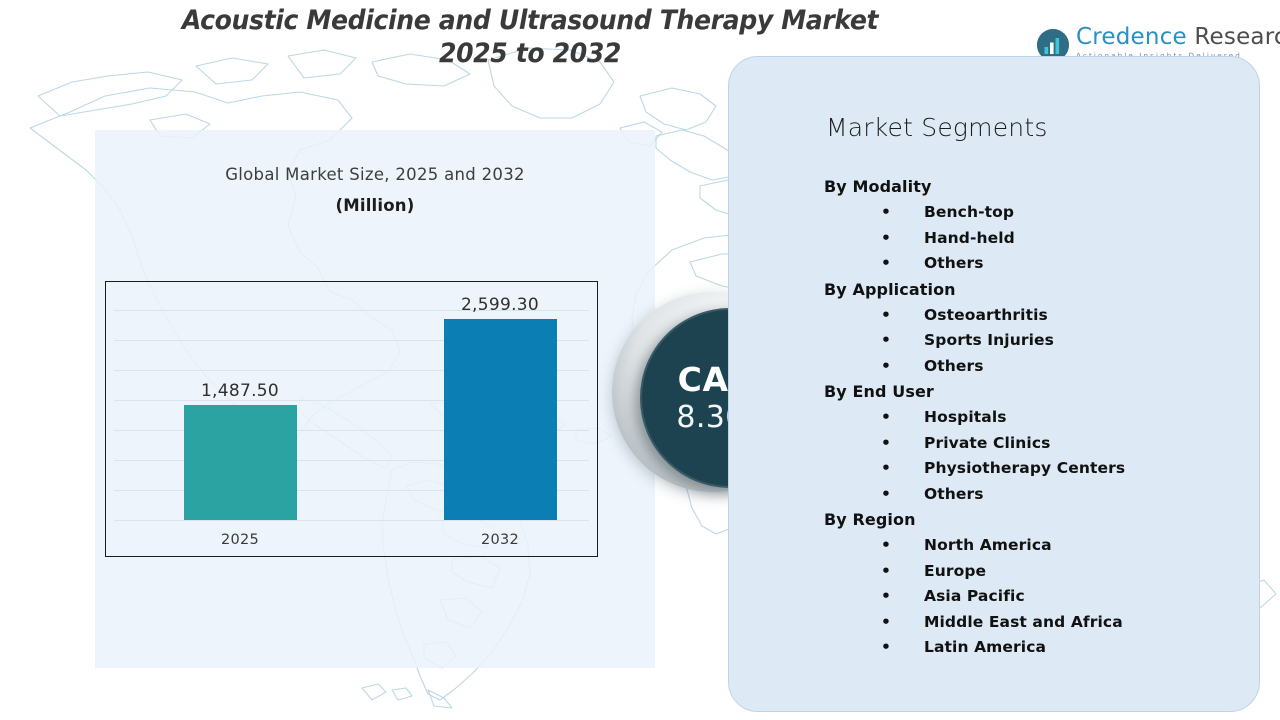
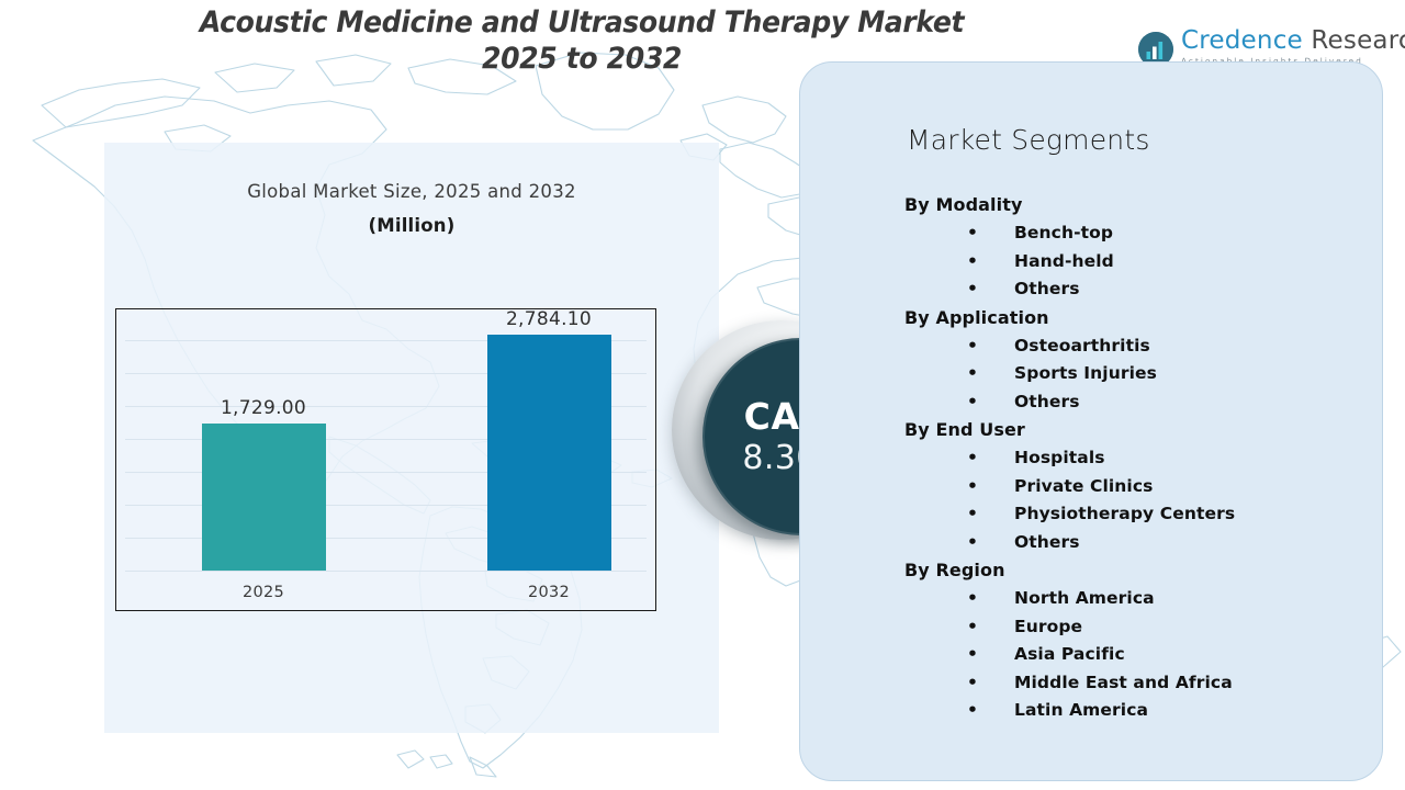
2025: 1,487.50 -> 1,729.00
2032: 2,599.30 -> 2,784.10
